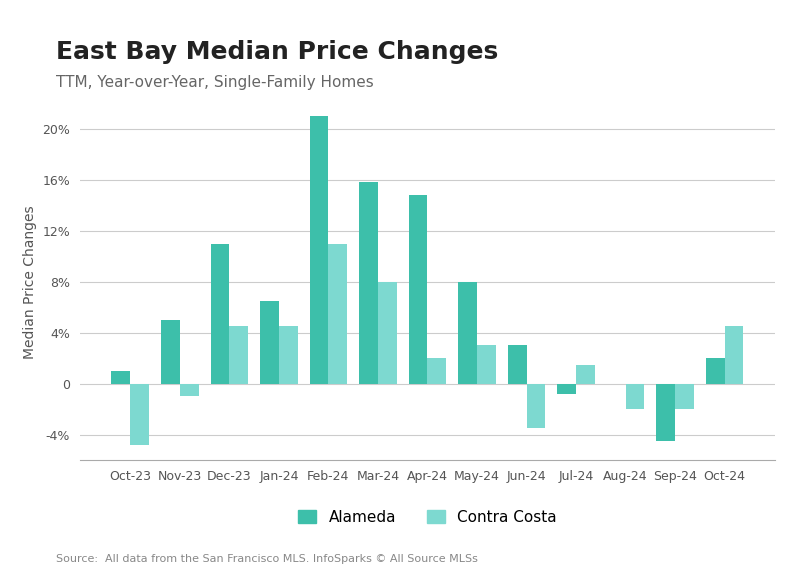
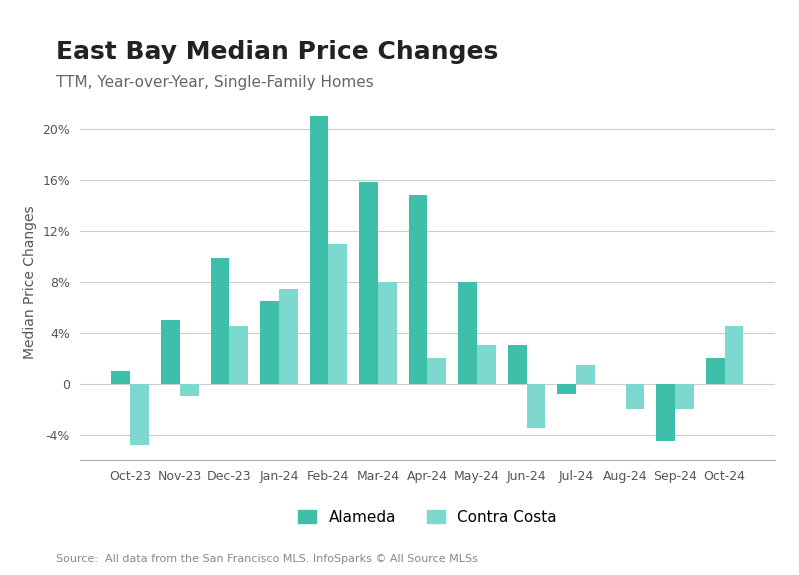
Alameda/Dec-23: 11.0% -> 9.9%
Contra Costa/Jan-24: 4.5% -> 7.4%
